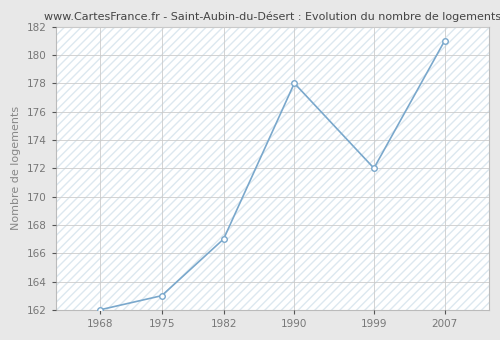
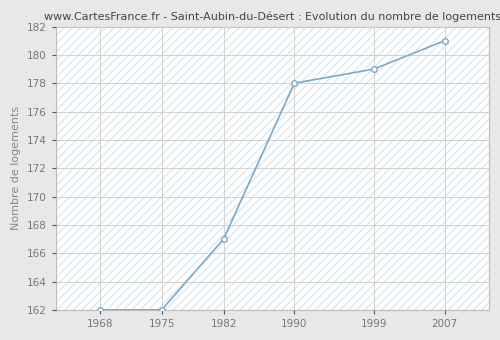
1975: 163 -> 162
1999: 172 -> 179
